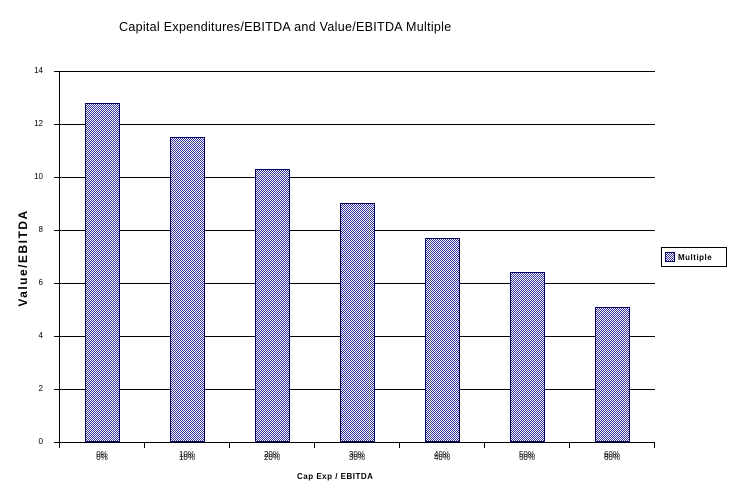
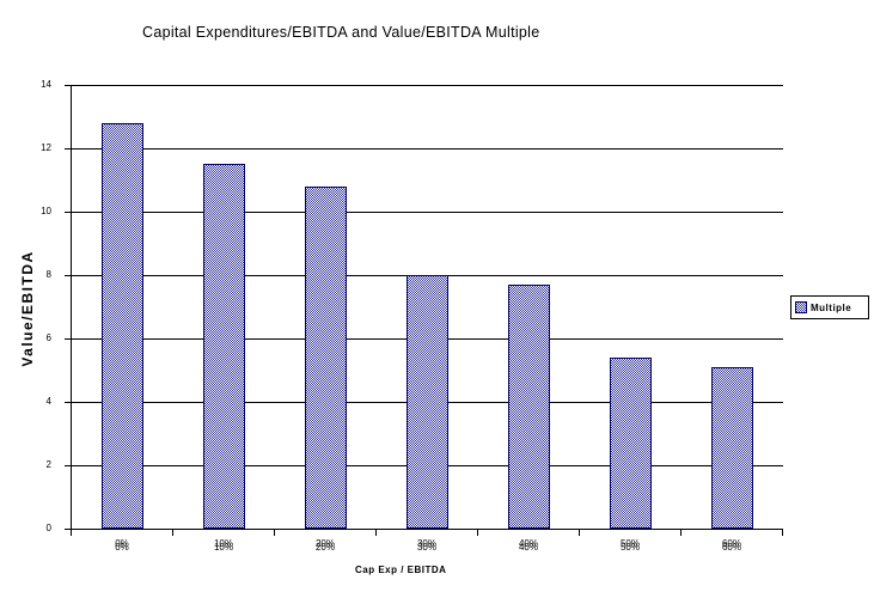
20%: 10.3 -> 10.8
30%: 9.0 -> 8.0
50%: 6.4 -> 5.4
